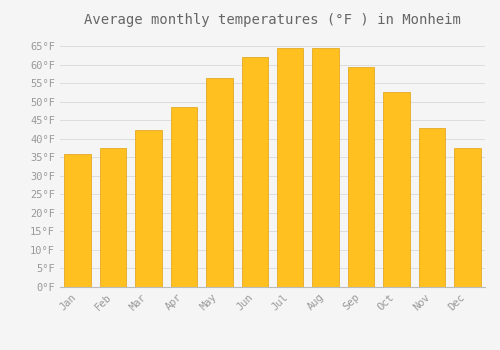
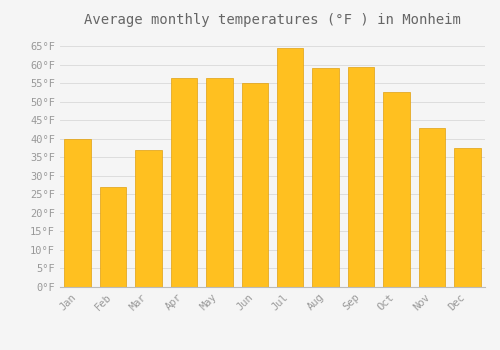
Jan: 36.0°F -> 40.0°F
Feb: 37.5°F -> 27.0°F
Mar: 42.5°F -> 37.0°F
Apr: 48.5°F -> 56.5°F
Jun: 62.0°F -> 55.0°F
Aug: 64.5°F -> 59.0°F
